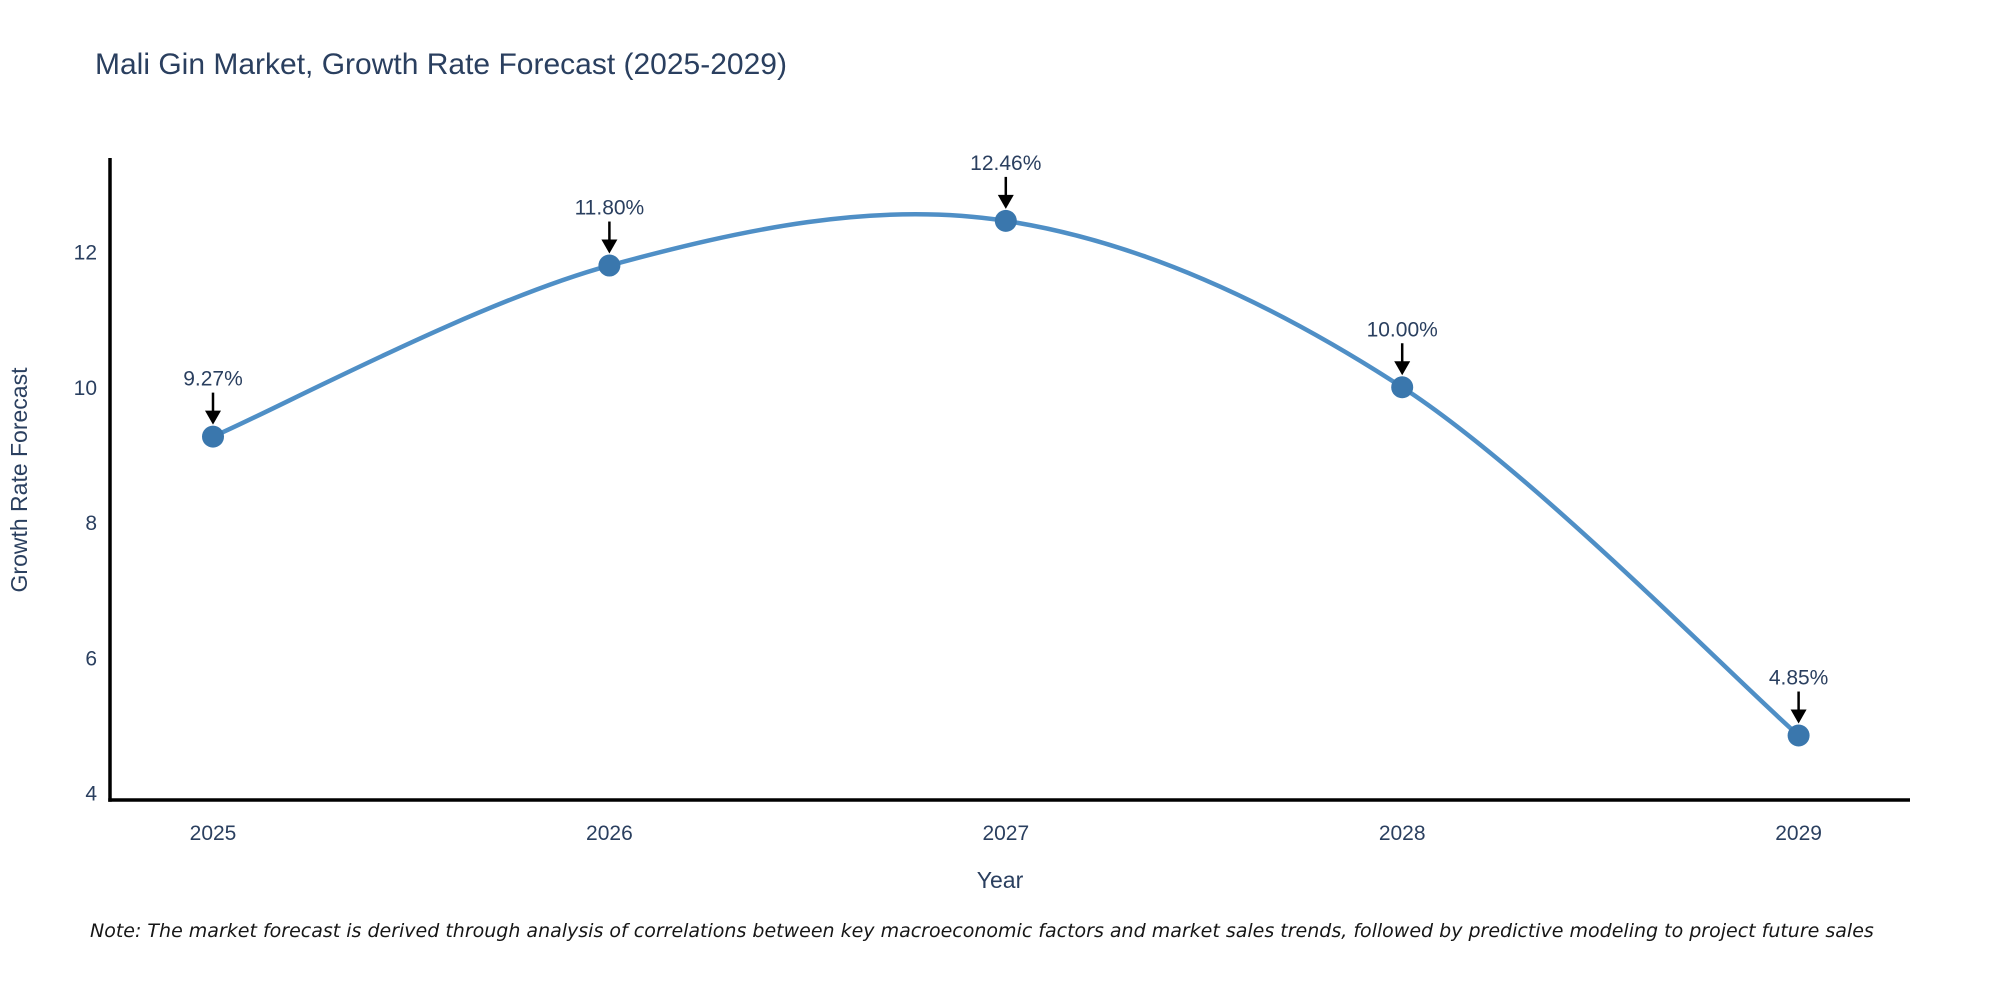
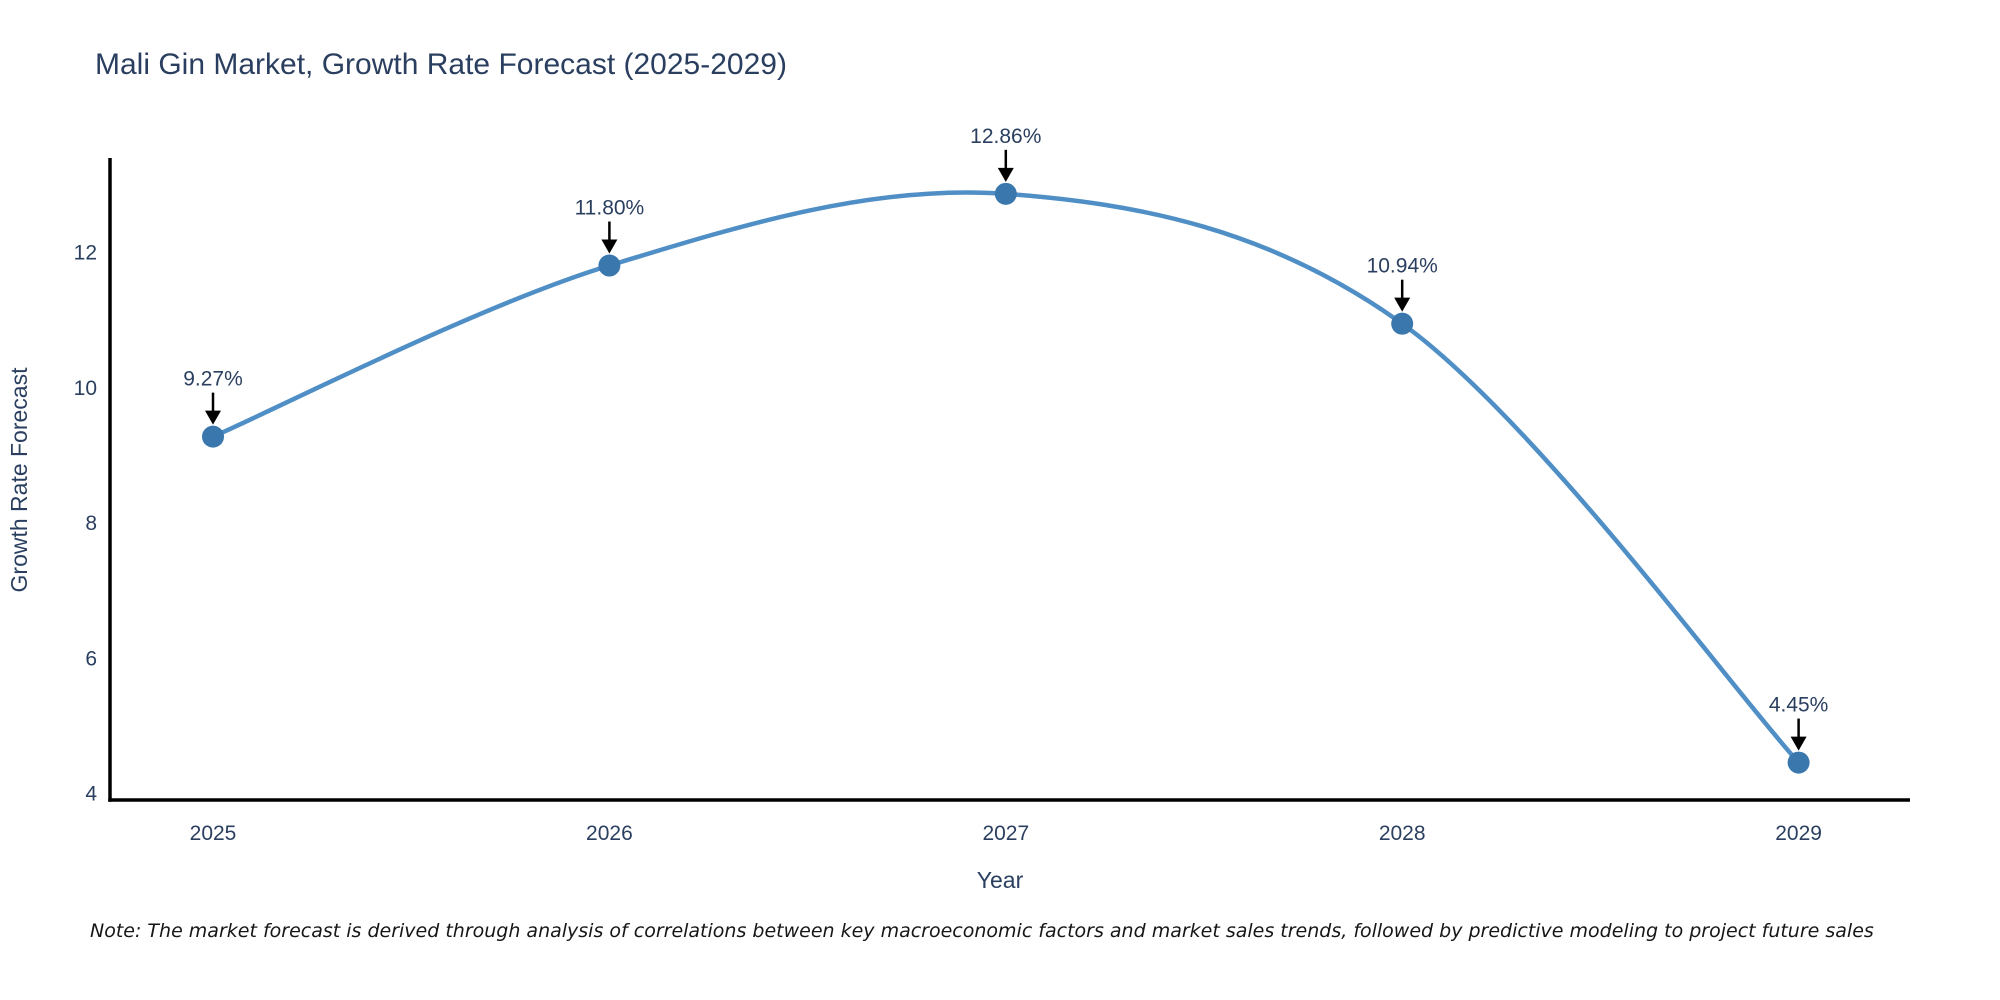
2027: 12.46% -> 12.86%
2028: 10.00% -> 10.94%
2029: 4.85% -> 4.45%
